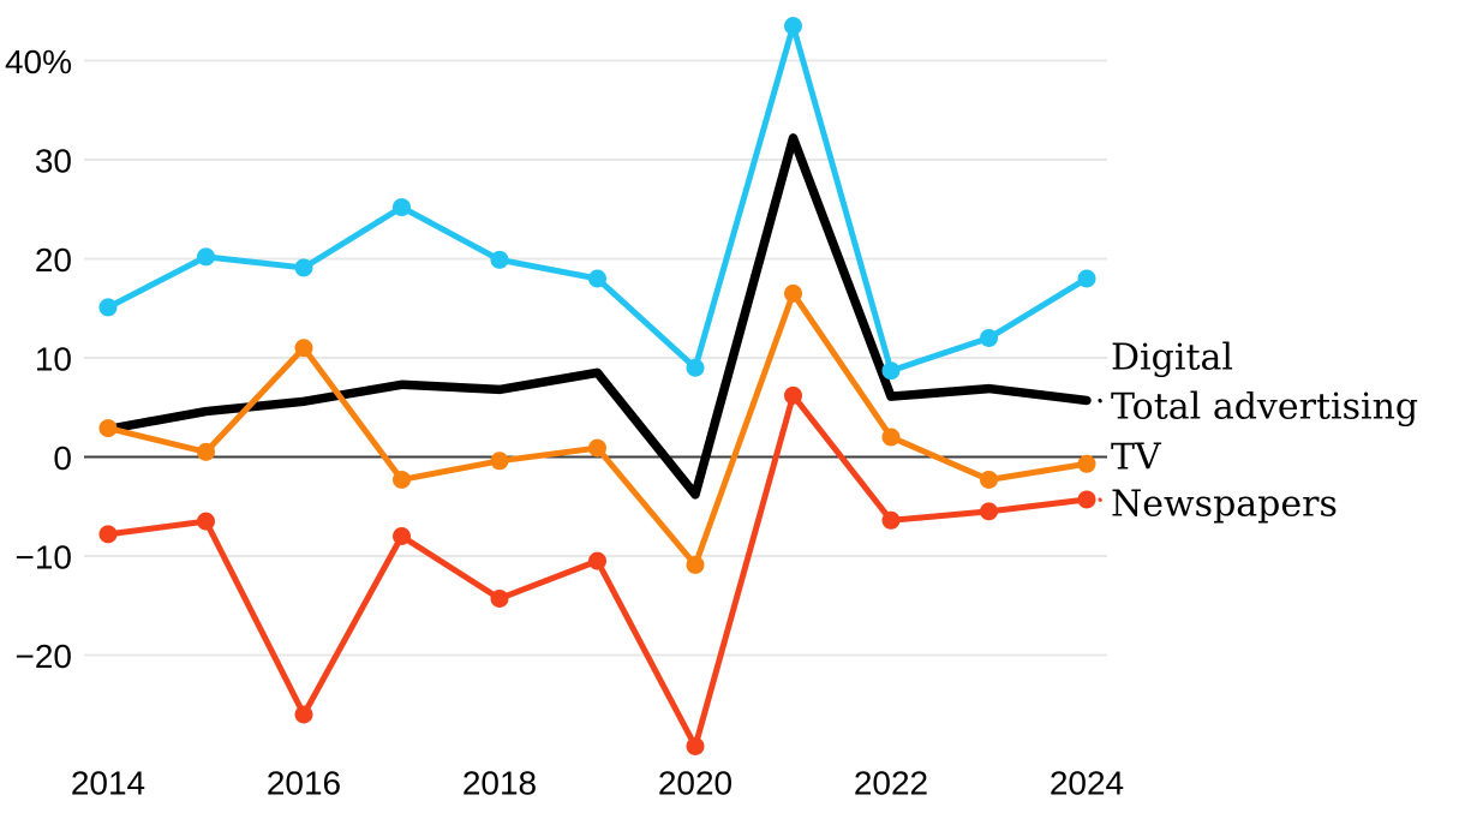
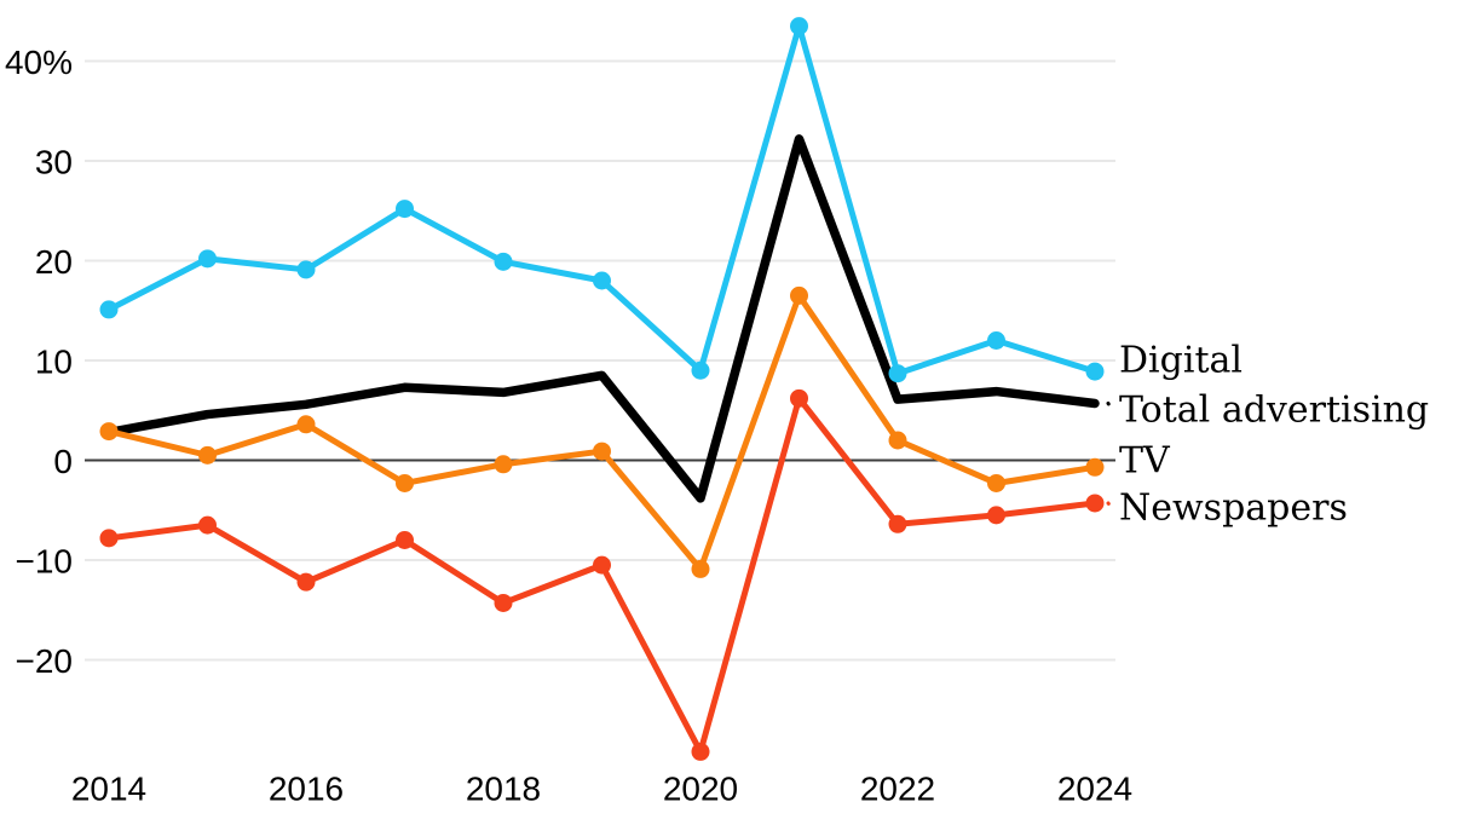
TV/2016: 11% -> 4%
Newspapers/2016: -26% -> -12%
Digital/2024: 18% -> 9%
